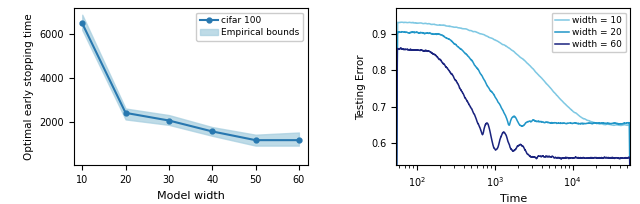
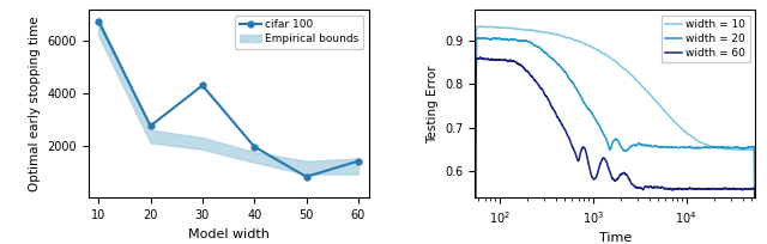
cifar 100/10: 6500 -> 6750
cifar 100/20: 2400 -> 2750
cifar 100/30: 2050 -> 4300
cifar 100/40: 1550 -> 1950
cifar 100/50: 1150 -> 800
cifar 100/60: 1150 -> 1400
